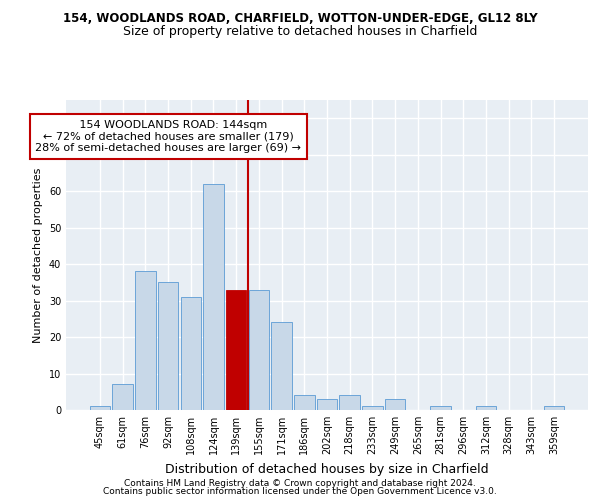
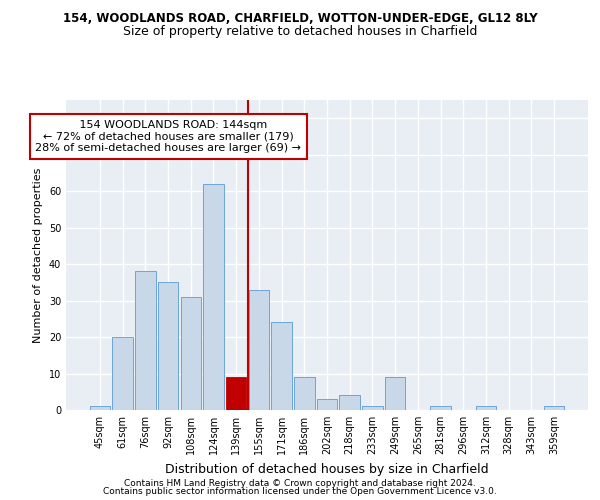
61sqm: 7 -> 20
139sqm: 33 -> 9
186sqm: 4 -> 9
249sqm: 3 -> 9
